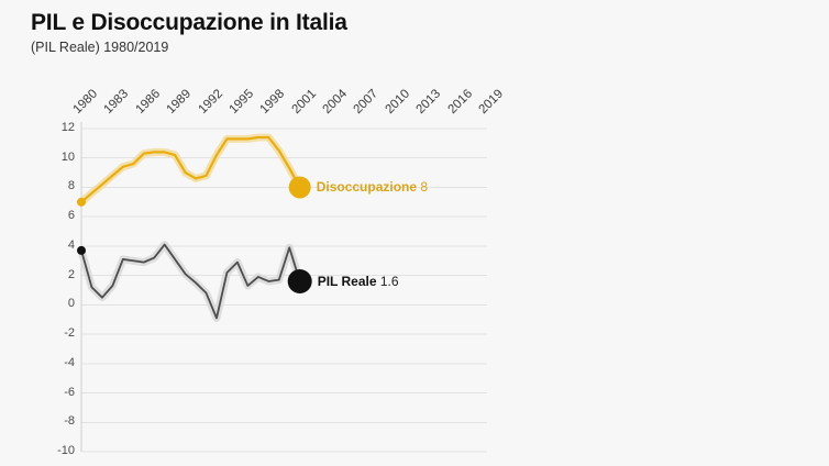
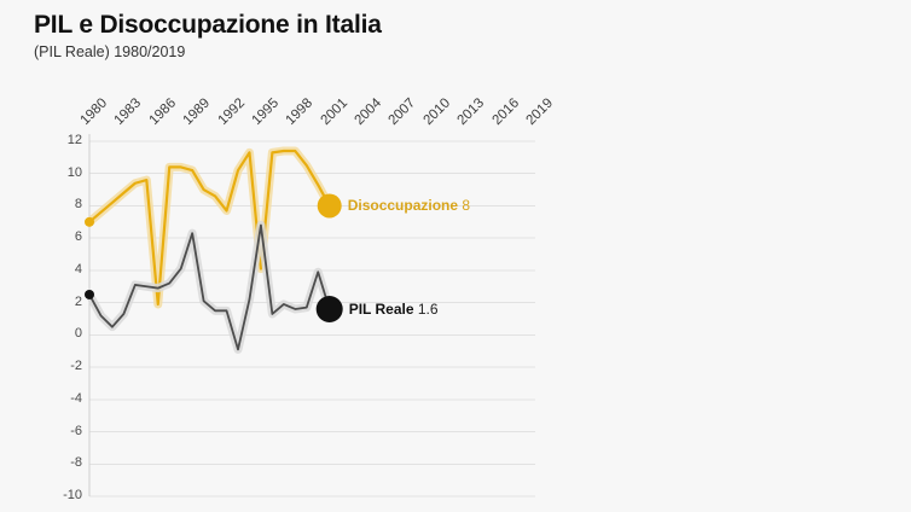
PIL Reale/1980: 3.7 -> 2.5
Disoccupazione/1986: 10.3 -> 1.9
PIL Reale/1989: 3.1 -> 6.3
Disoccupazione/1992: 8.8 -> 7.7
PIL Reale/1992: 0.8 -> 1.5
Disoccupazione/1995: 11.3 -> 4.1
PIL Reale/1995: 2.9 -> 6.8
